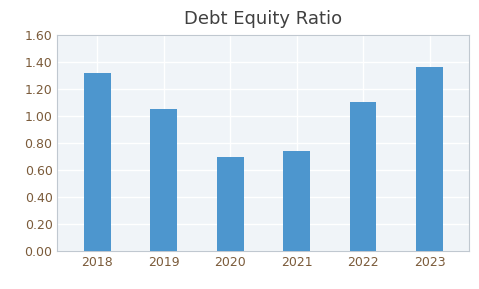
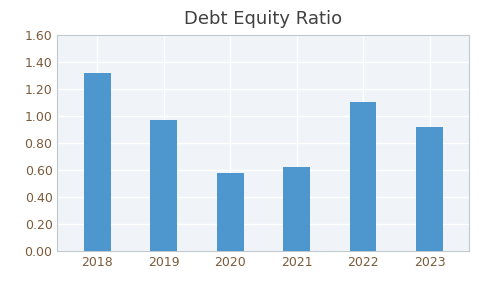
2019: 1.05 -> 0.97
2020: 0.70 -> 0.58
2021: 0.74 -> 0.62
2023: 1.36 -> 0.92
